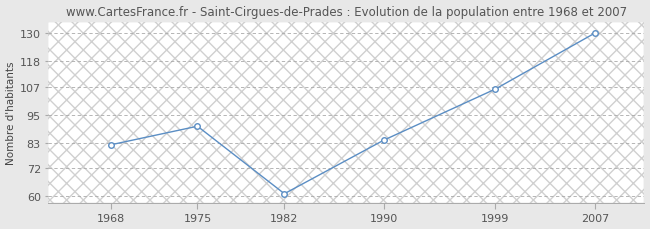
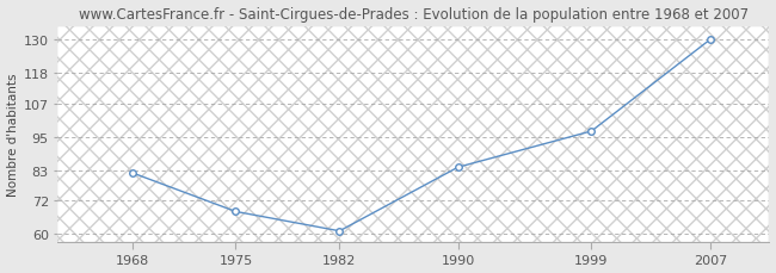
1975: 90 -> 68
1999: 106 -> 97
